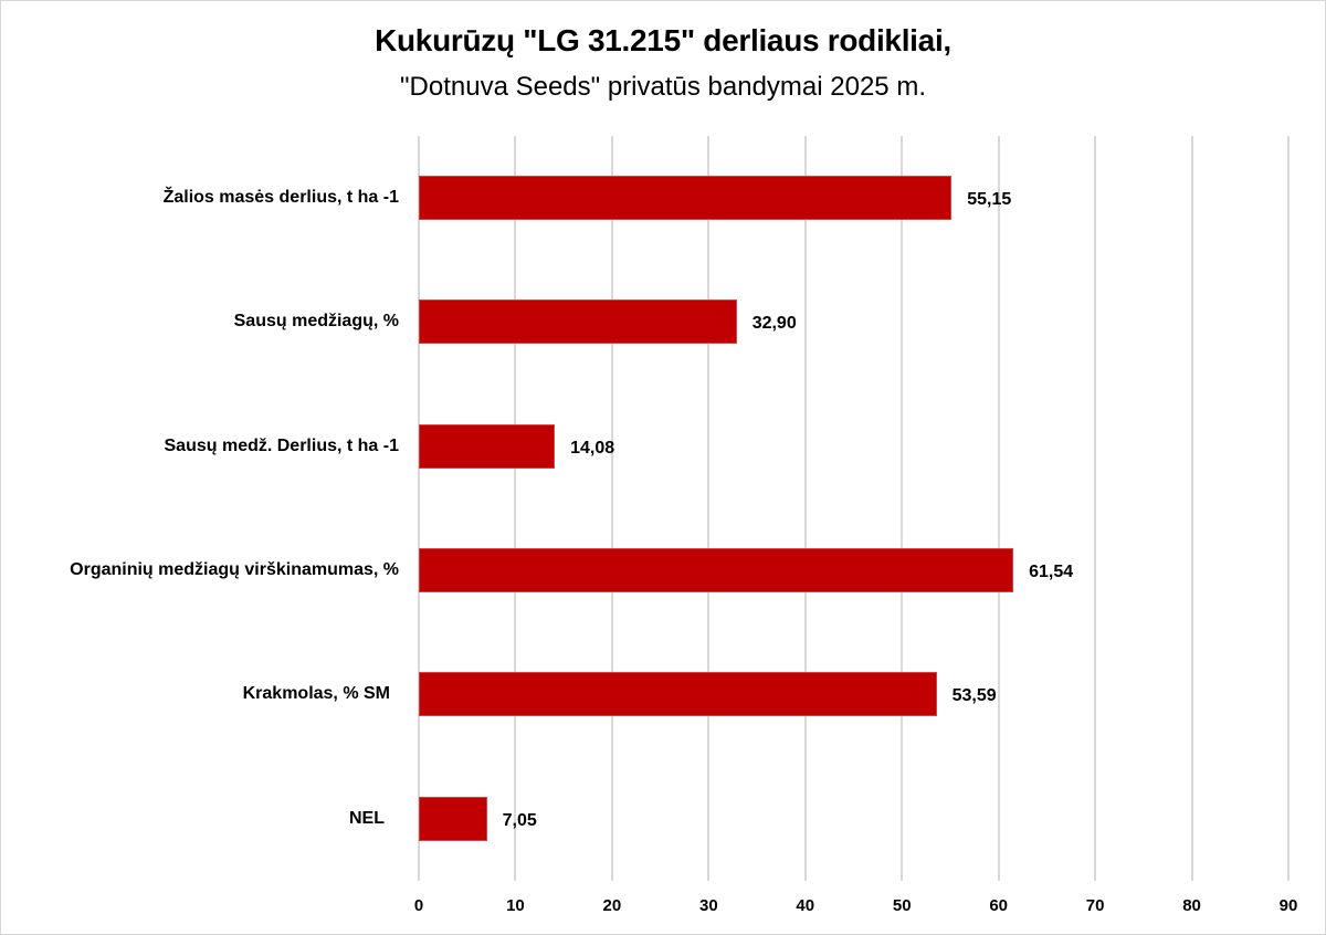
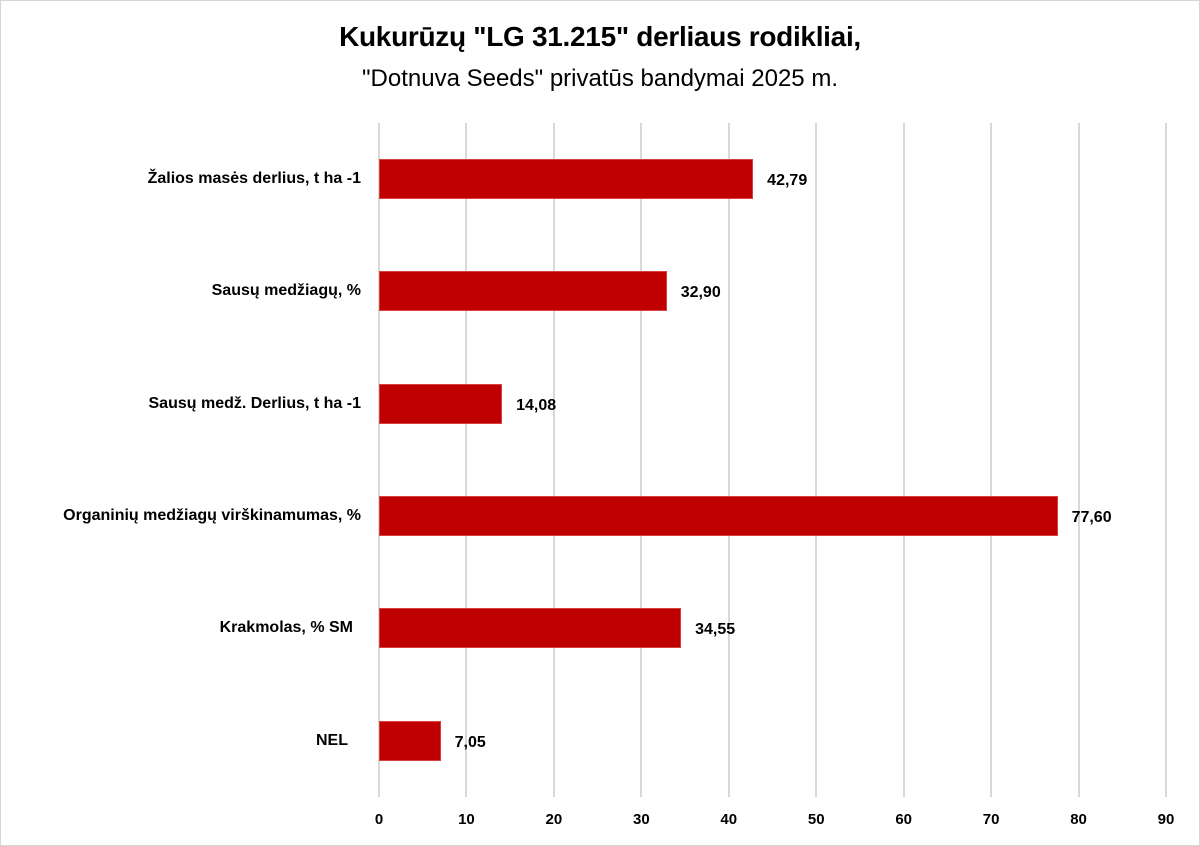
Žalios masės derlius, t ha -1: 55,15 -> 42,79
Organinių medžiagų virškinamumas, %: 61,54 -> 77,60
Krakmolas, % SM: 53,59 -> 34,55
